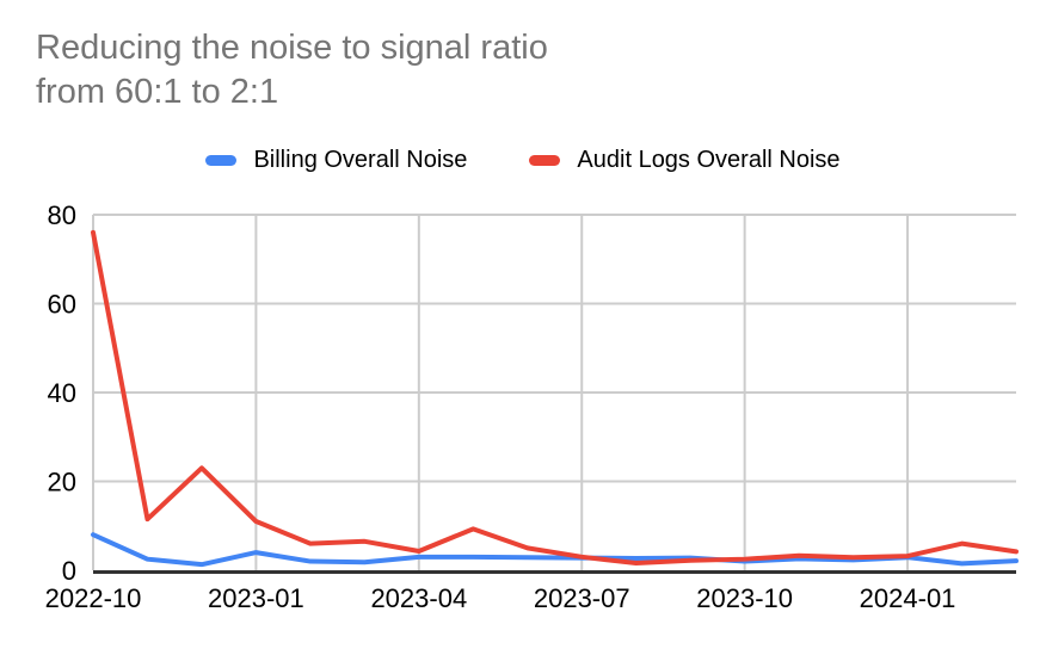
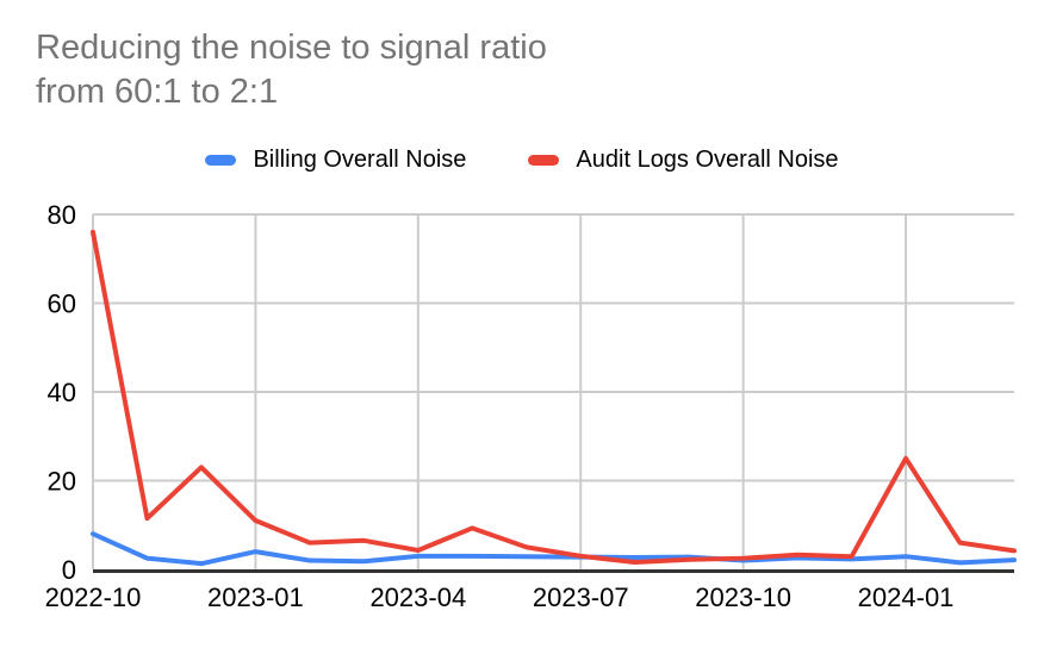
Audit Logs Overall Noise/2024-01: 3 -> 25
